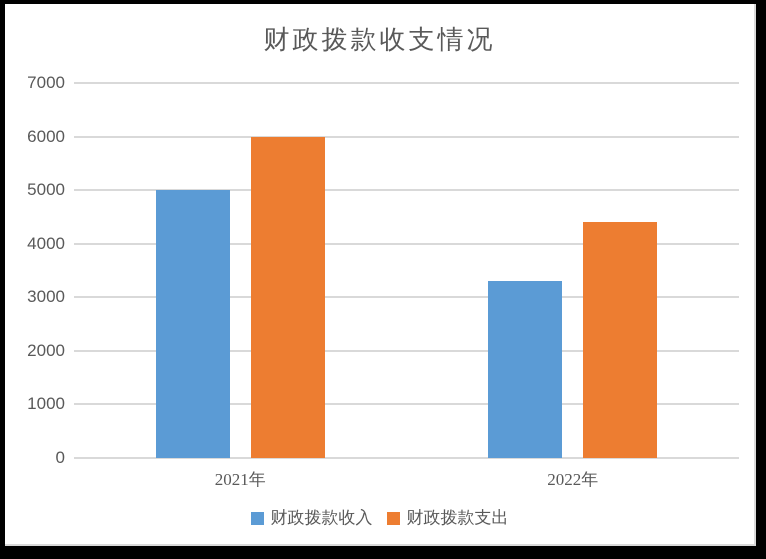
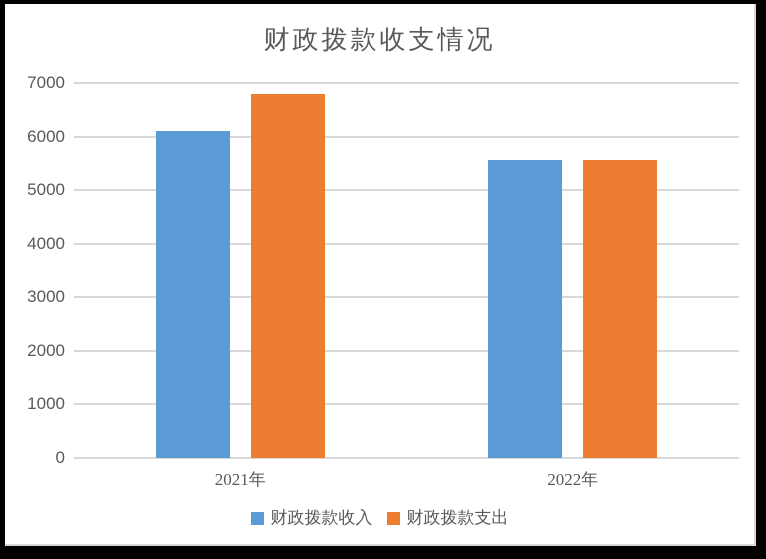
财政拨款收入/2021年: 5000 -> 6100
财政拨款支出/2021年: 6000 -> 6800
财政拨款收入/2022年: 3300 -> 5600
财政拨款支出/2022年: 4400 -> 5600
